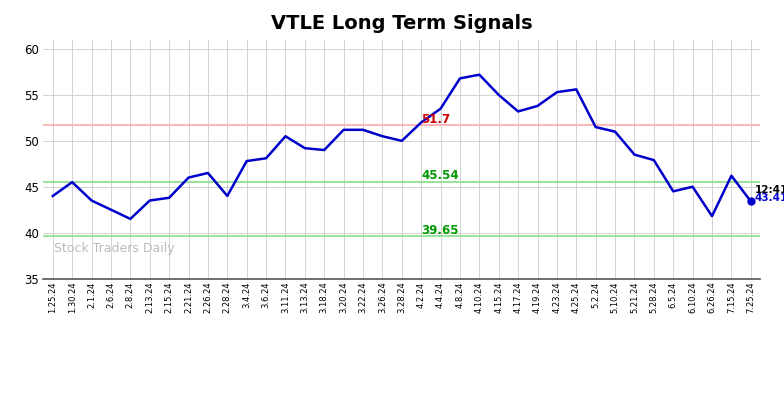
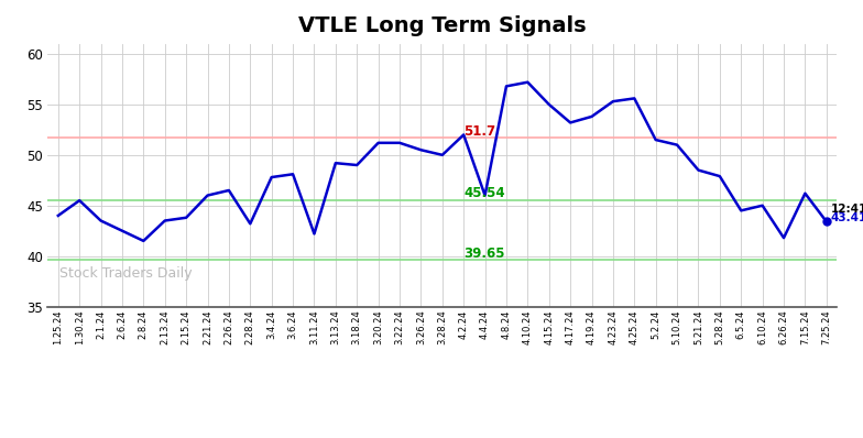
2.28.24: 44.0 -> 43.2
3.11.24: 50.5 -> 42.2
4.4.24: 53.5 -> 46.0
